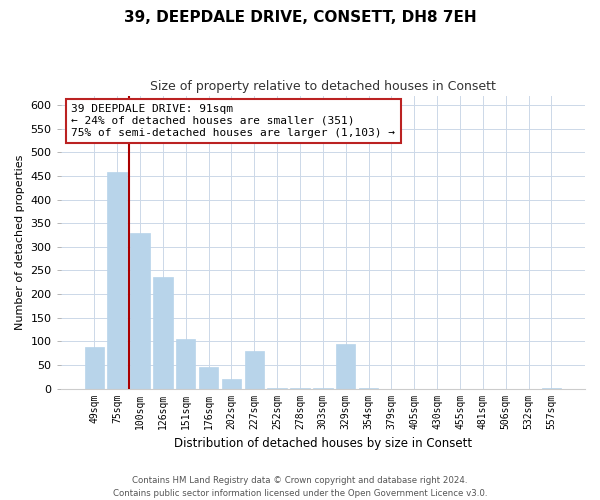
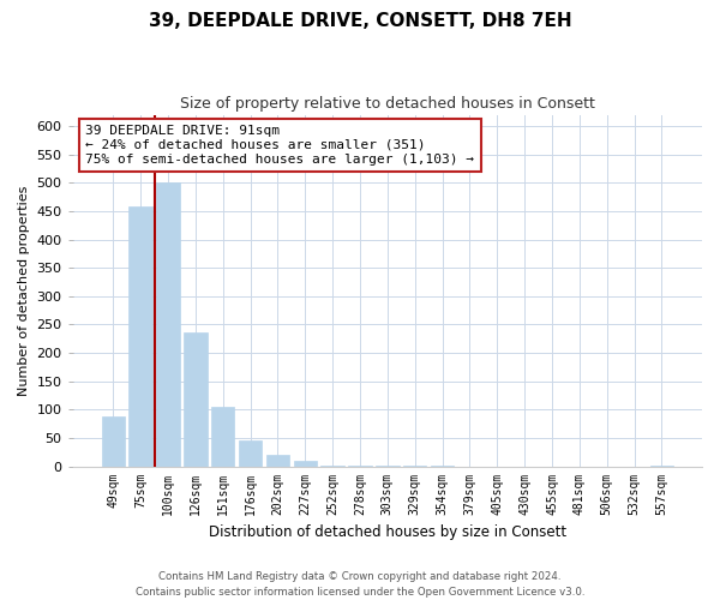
100sqm: 330 -> 500
227sqm: 80 -> 10
329sqm: 95 -> 1
